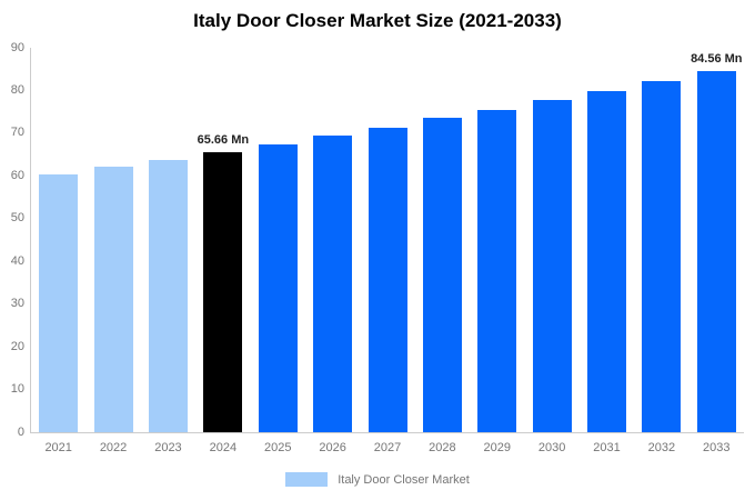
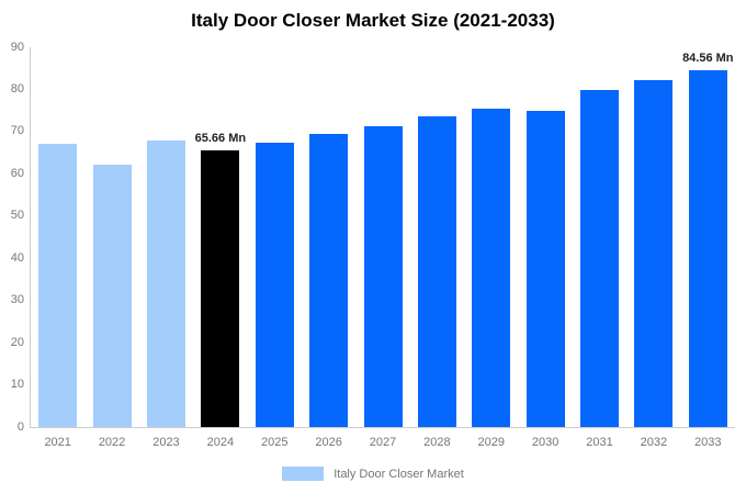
2021: 60 -> 67
2023: 64 -> 68
2030: 78 -> 75
